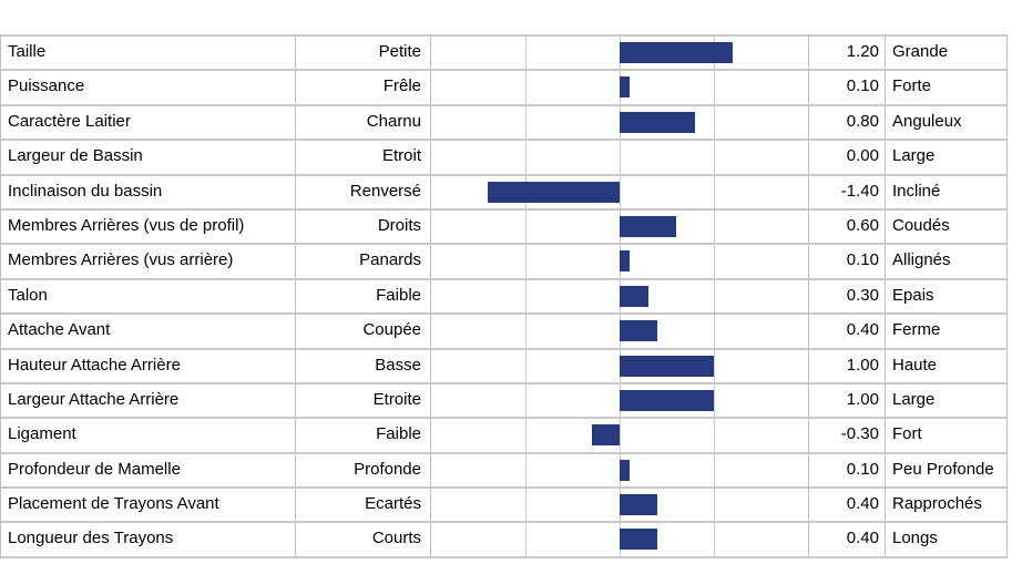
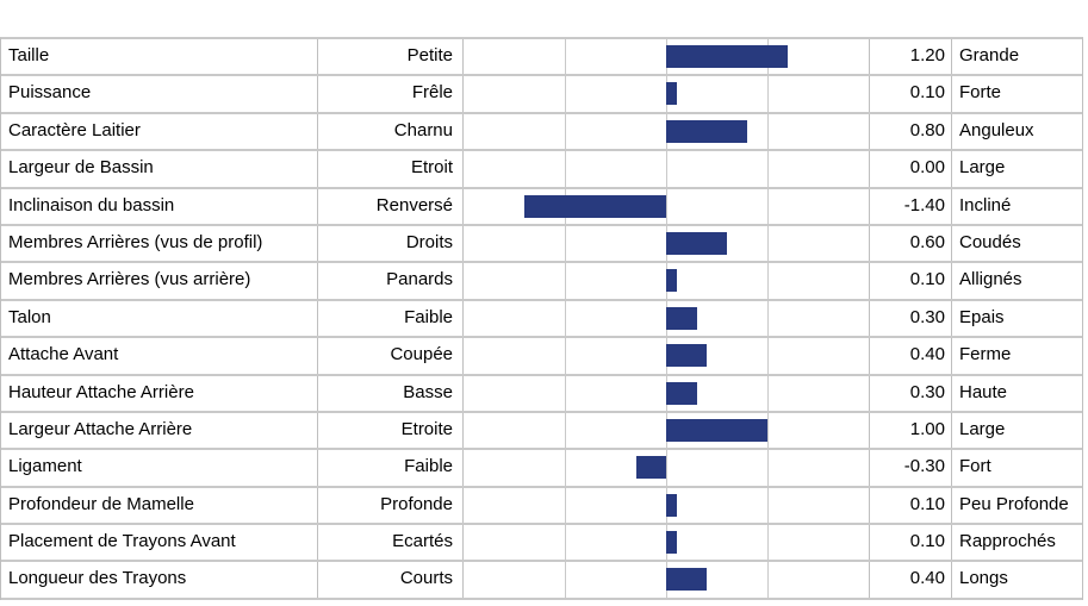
Hauteur Attache Arrière: 1.00 -> 0.30
Placement de Trayons Avant: 0.40 -> 0.10
